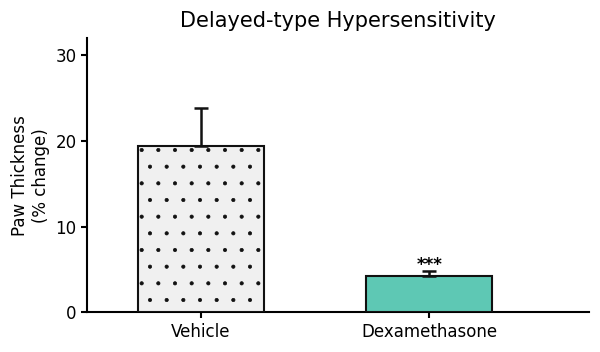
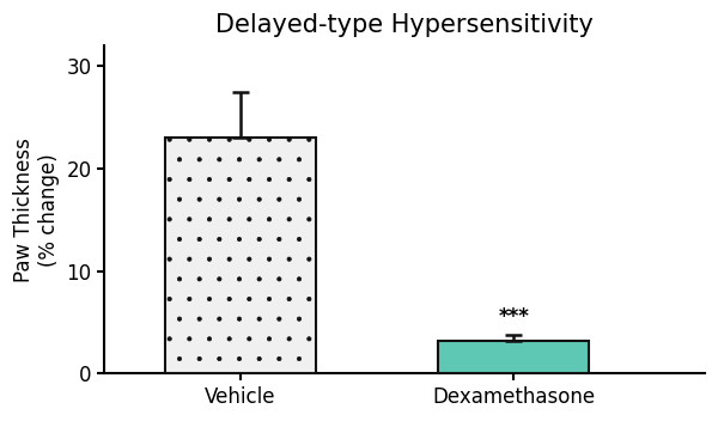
Vehicle: 19.4 -> 23.0
Dexamethasone: 4.2 -> 3.2
